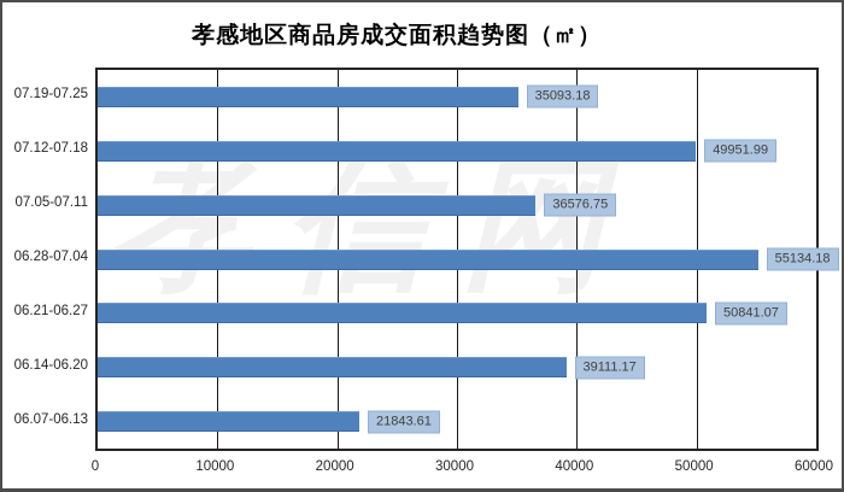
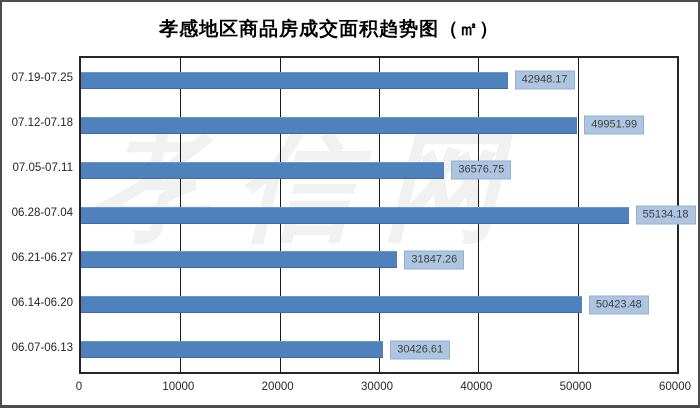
07.19-07.25: 35093.18 -> 42948.17
06.21-06.27: 50841.07 -> 31847.26
06.14-06.20: 39111.17 -> 50423.48
06.07-06.13: 21843.61 -> 30426.61
